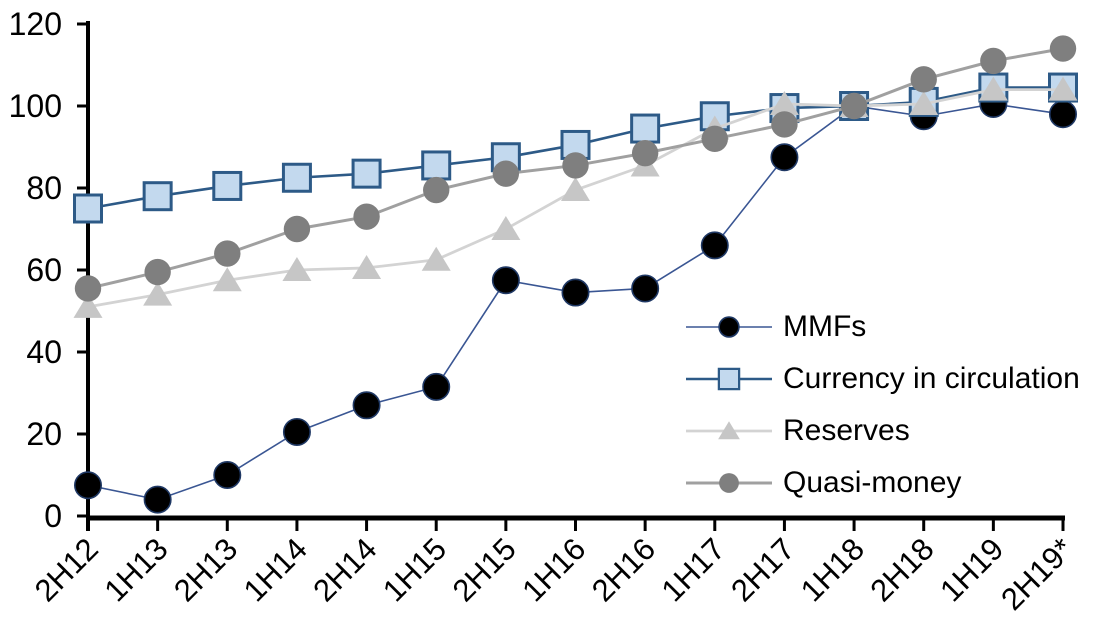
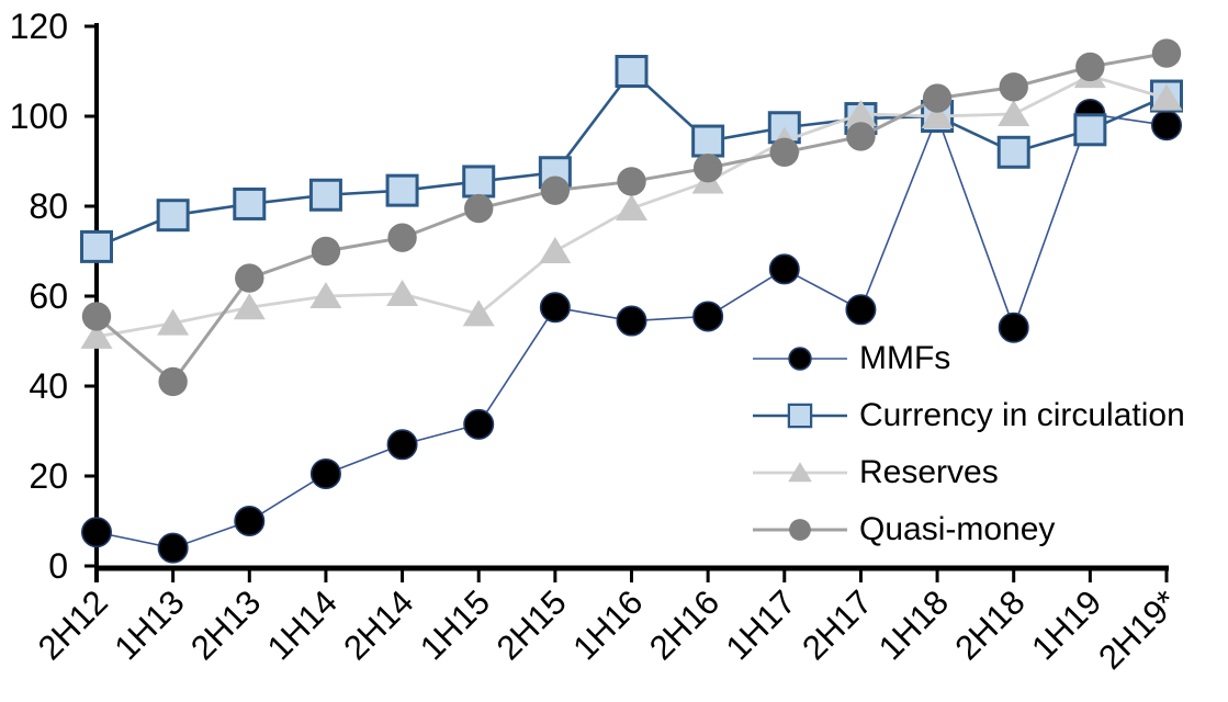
Currency in circulation/2H12: 75 -> 71
Quasi-money/1H13: 60 -> 41
Reserves/1H15: 62 -> 56
Currency in circulation/1H16: 90 -> 110
MMFs/2H17: 88 -> 57
Quasi-money/1H18: 100 -> 104
MMFs/2H18: 98 -> 53
Currency in circulation/2H18: 101 -> 92
Currency in circulation/1H19: 104 -> 97
Reserves/1H19: 104 -> 109
